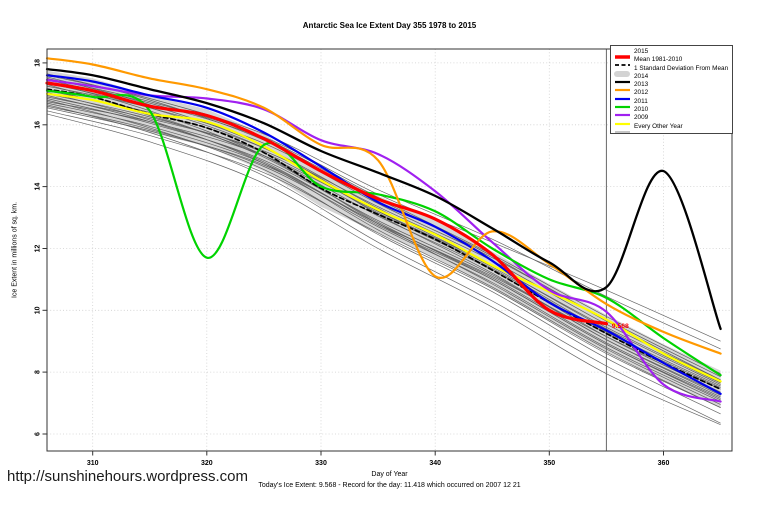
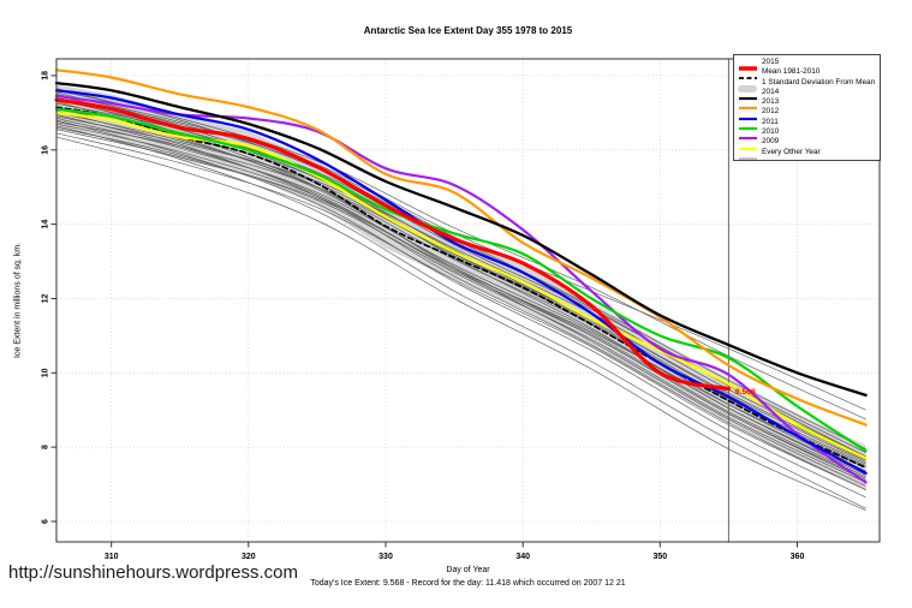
2011/320: 11.7 -> 16.0
2011/330: 14.0 -> 14.4
2013/340: 11.1 -> 13.5
2010/360: 7.6 -> 8.3
2014/360: 14.5 -> 10.0
